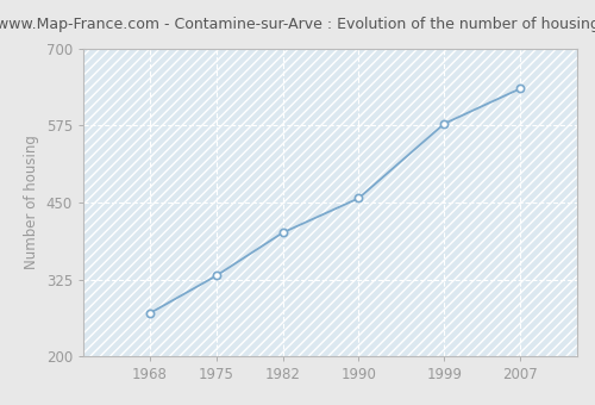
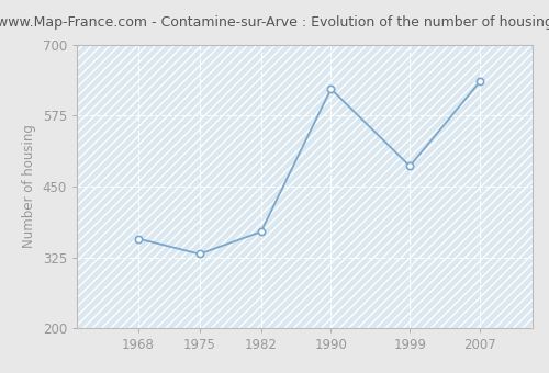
1968: 270 -> 358
1982: 401 -> 370
1990: 457 -> 622
1999: 578 -> 486
